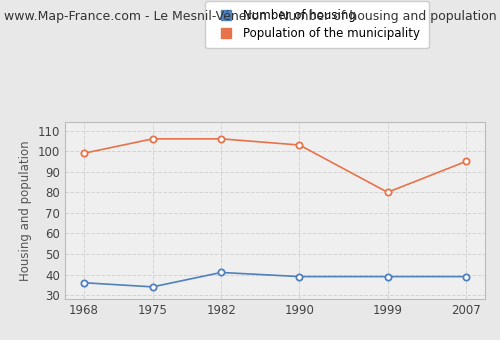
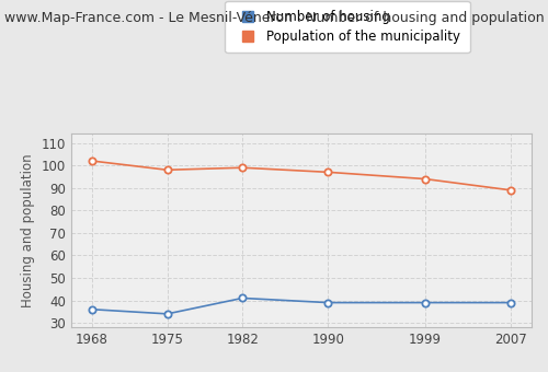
Population of the municipality/1968: 99 -> 102
Population of the municipality/1975: 106 -> 98
Population of the municipality/1982: 106 -> 99
Population of the municipality/1990: 103 -> 97
Population of the municipality/1999: 80 -> 94
Population of the municipality/2007: 95 -> 89
